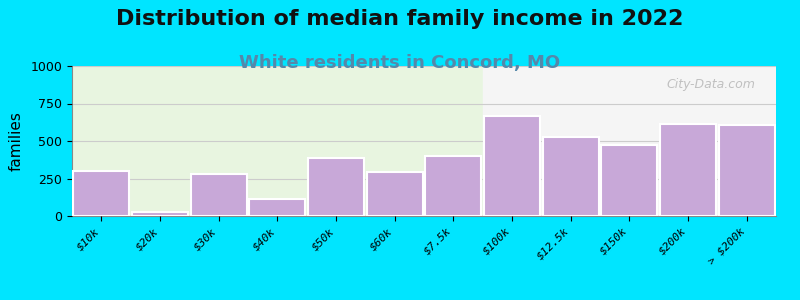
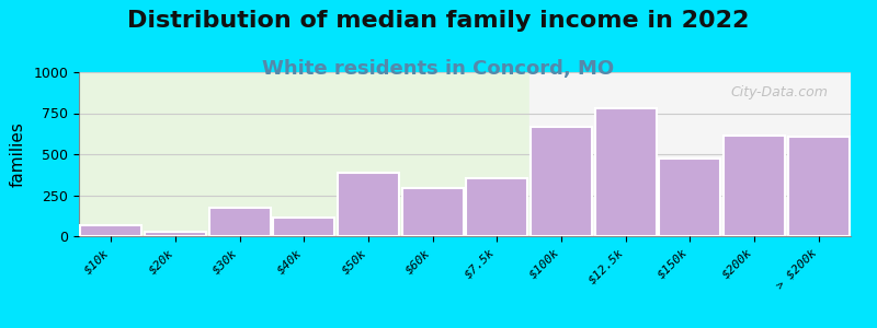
$10k: 300 -> 60
$30k: 280 -> 180
$7.5k: 400 -> 360
$12.5k: 530 -> 780
